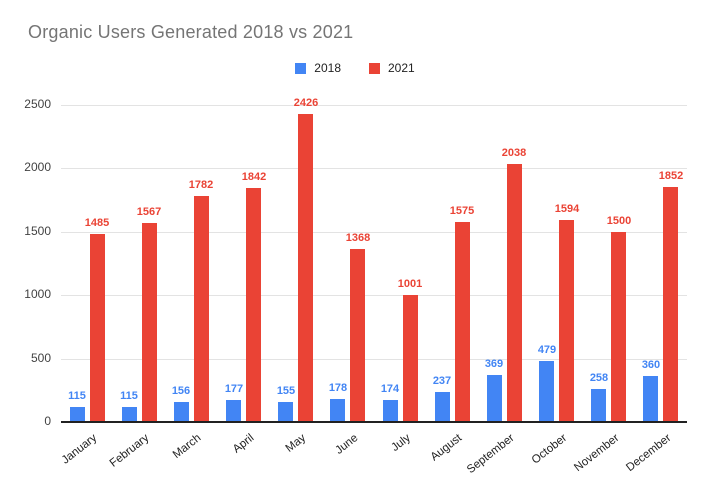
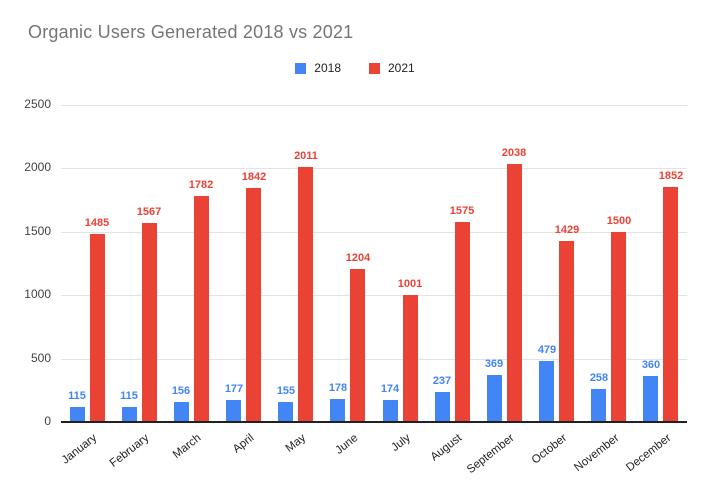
2021/May: 2426 -> 2011
2021/June: 1368 -> 1204
2021/October: 1594 -> 1429
